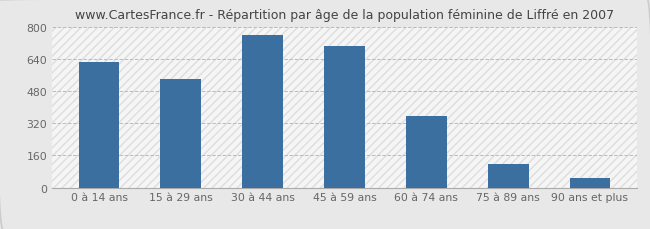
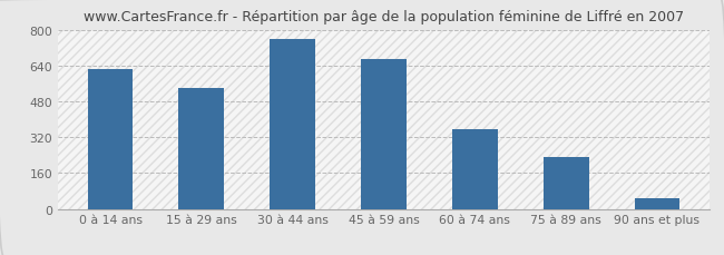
45 à 59 ans: 705 -> 670
75 à 89 ans: 115 -> 230
